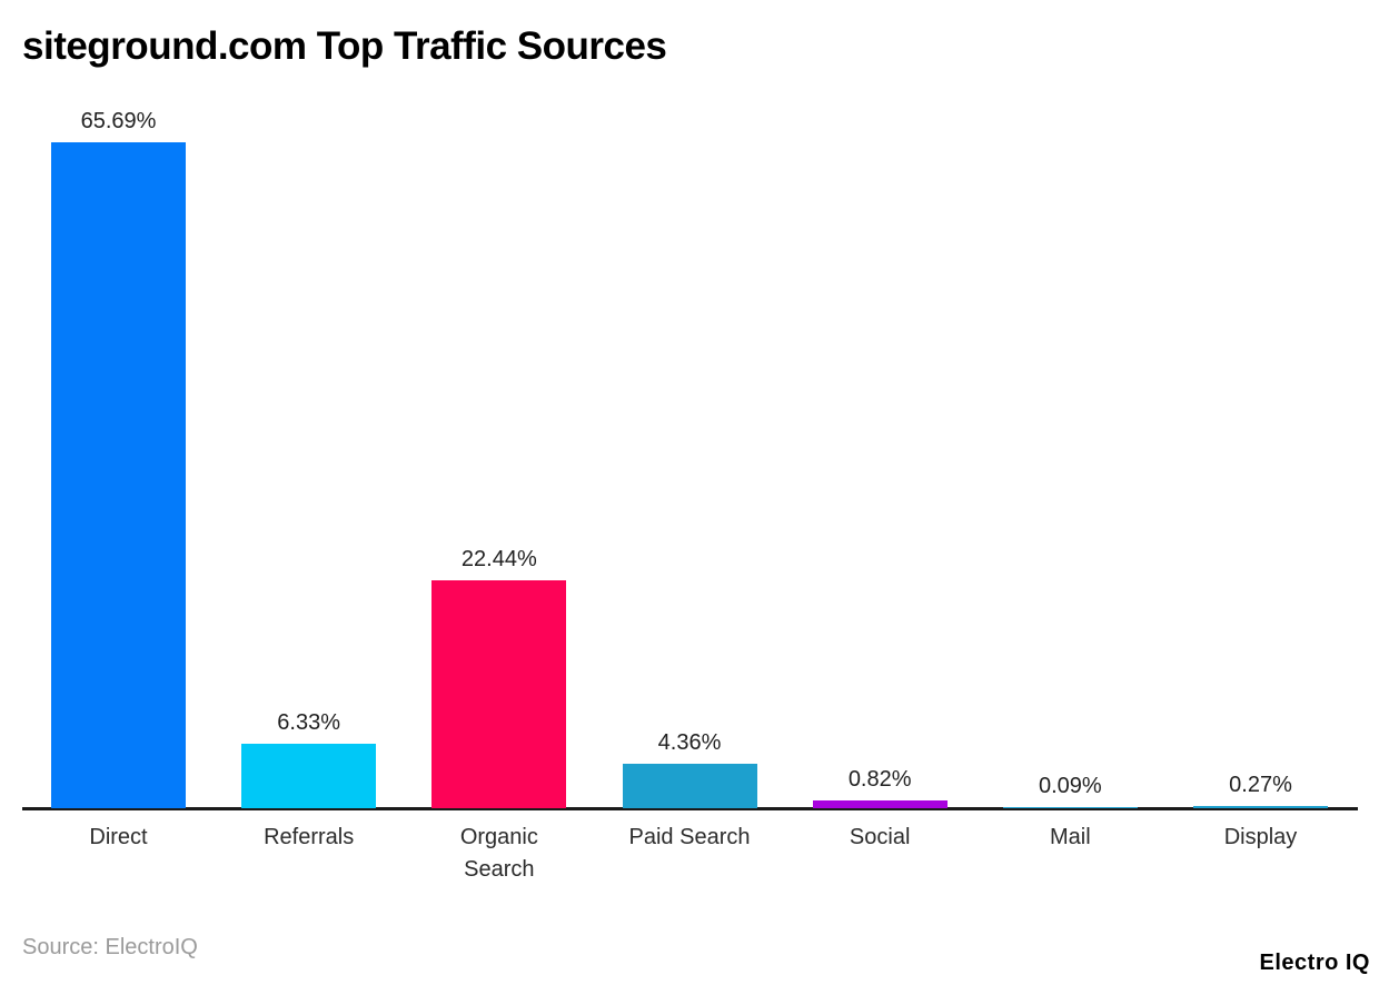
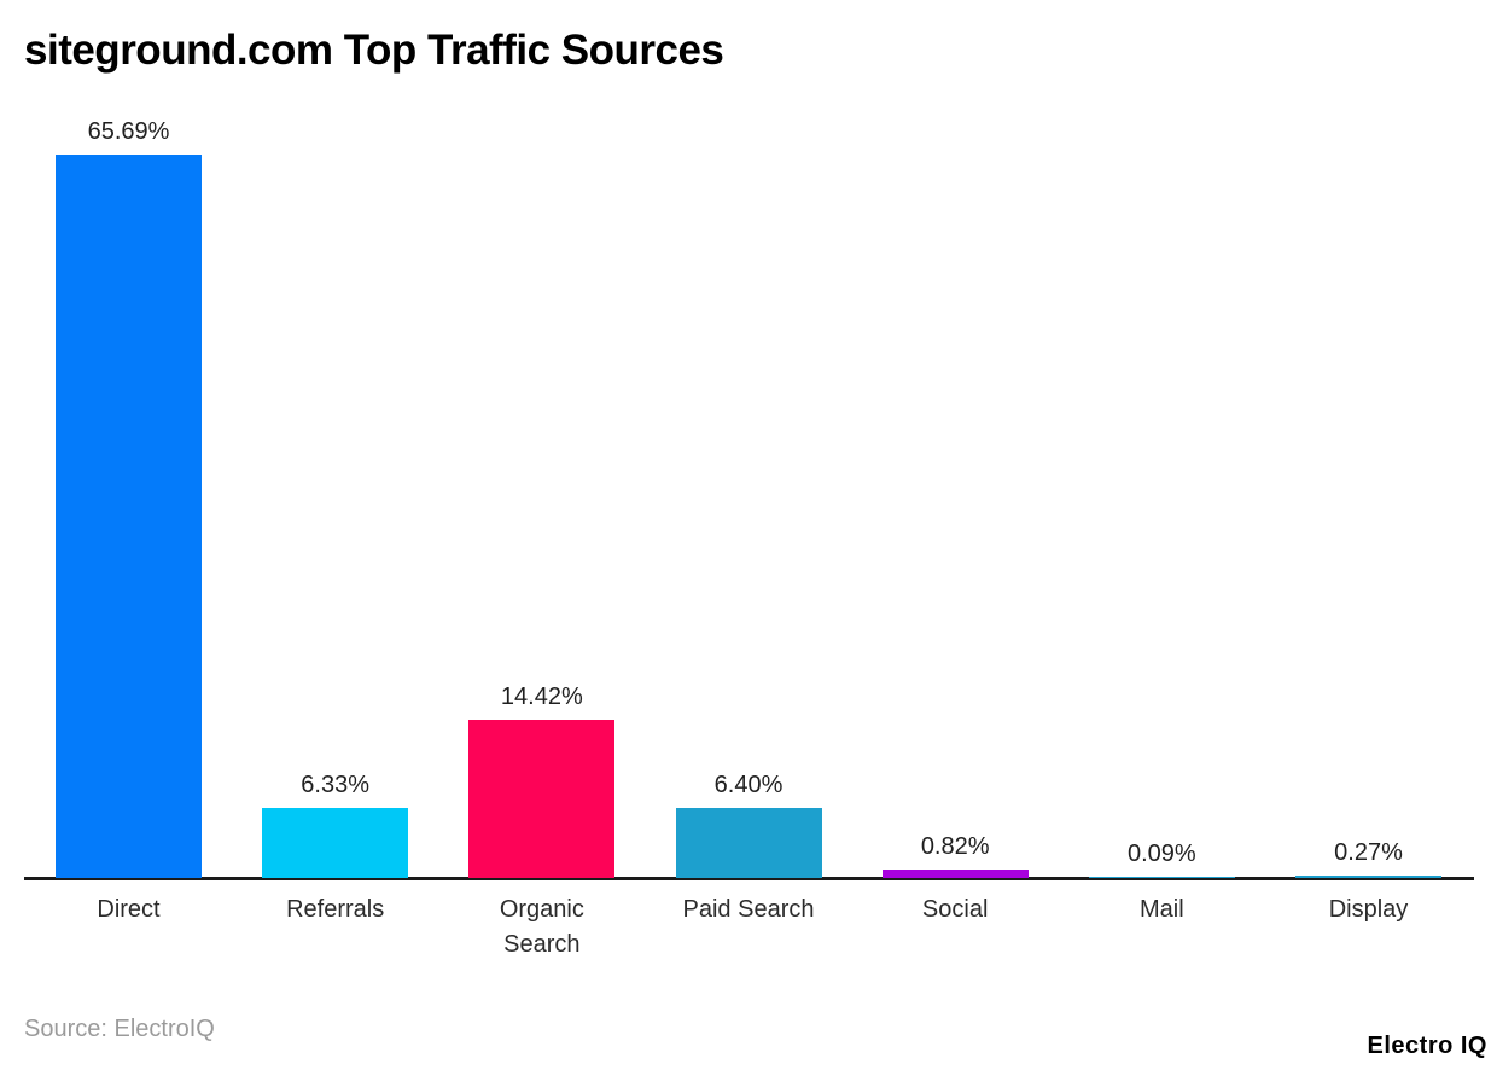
Organic Search: 22.44% -> 14.42%
Paid Search: 4.36% -> 6.40%
